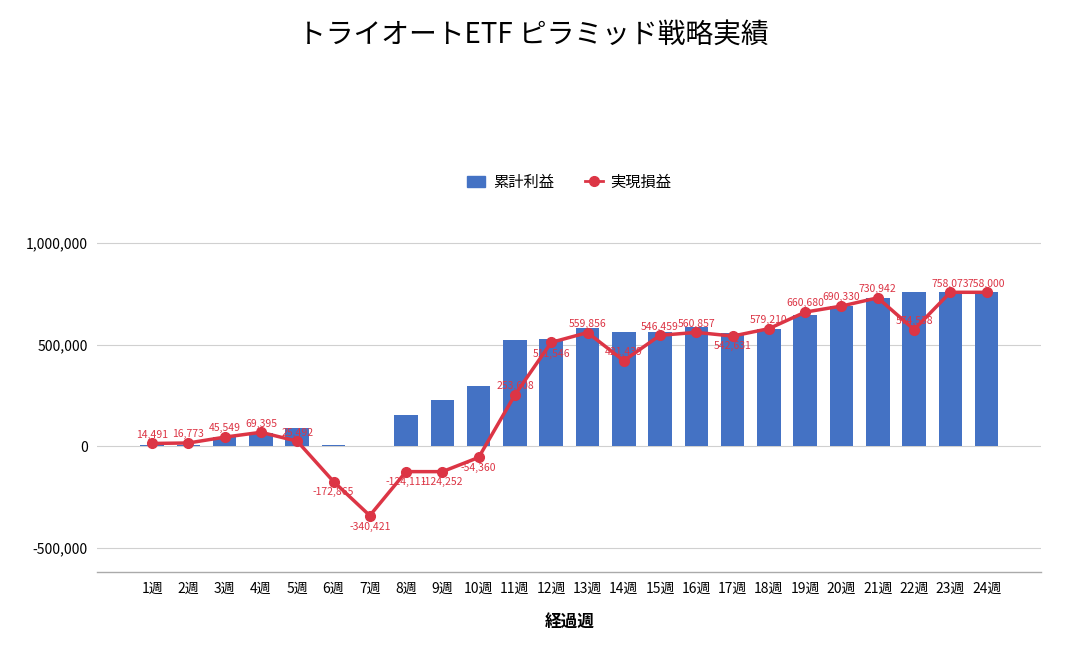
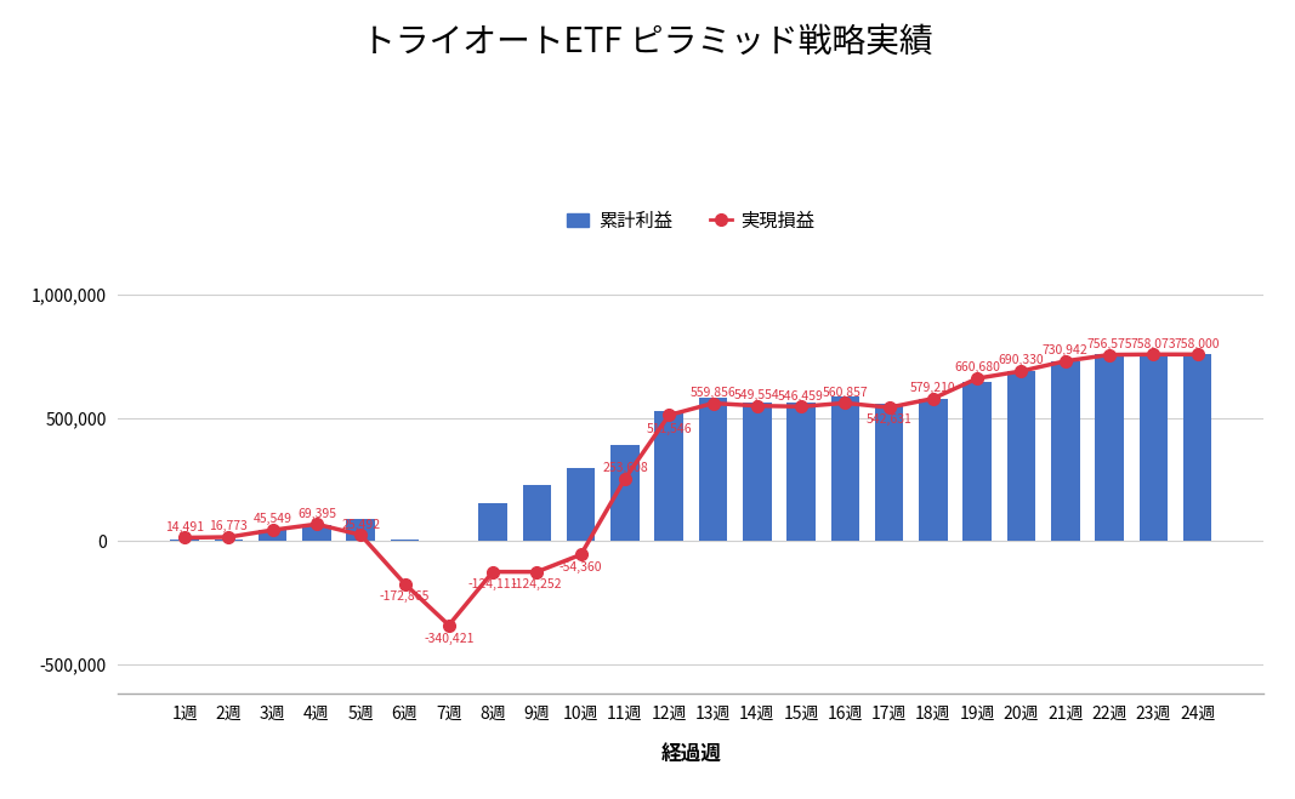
累計利益/11週: 525,000 -> 390,000
実現損益/14週: 421,439 -> 549,554
実現損益/22週: 574,538 -> 756,575
